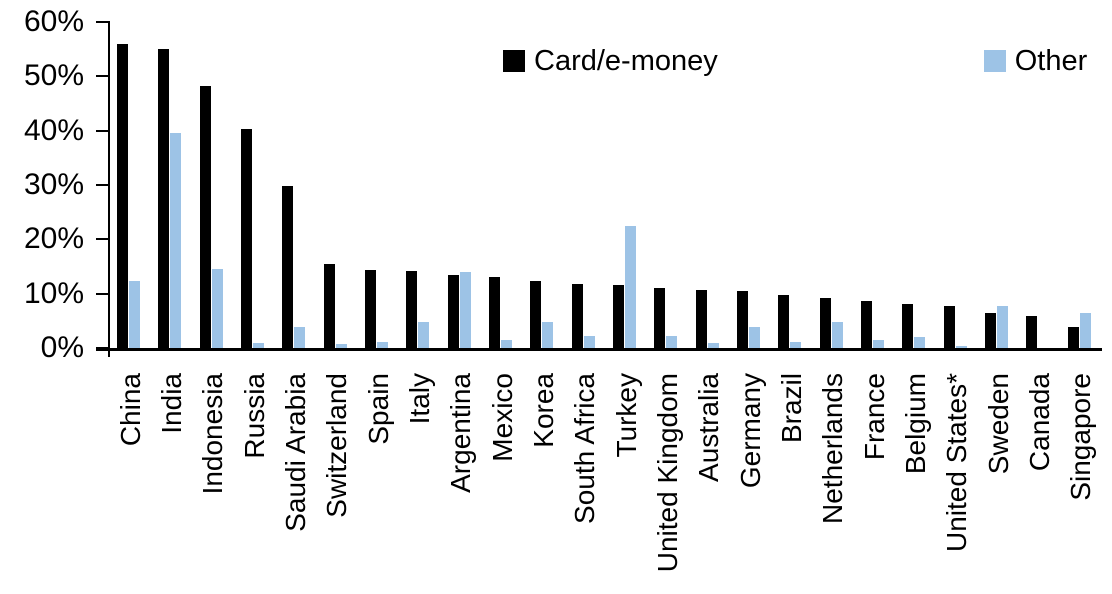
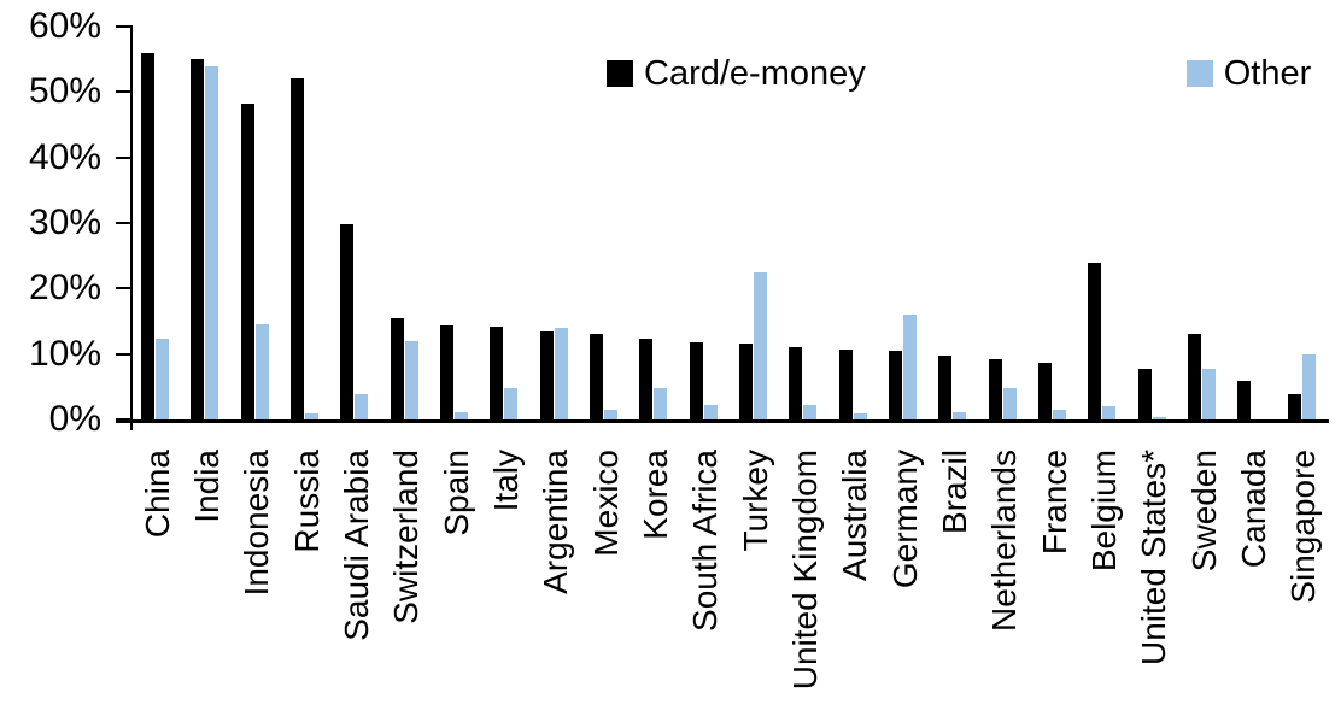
Other/India: 40% -> 54%
Card/e-money/Russia: 40% -> 52%
Other/Switzerland: 1% -> 12%
Other/Germany: 4% -> 16%
Card/e-money/Belgium: 8% -> 24%
Card/e-money/Sweden: 6% -> 13%
Other/Singapore: 6% -> 10%
